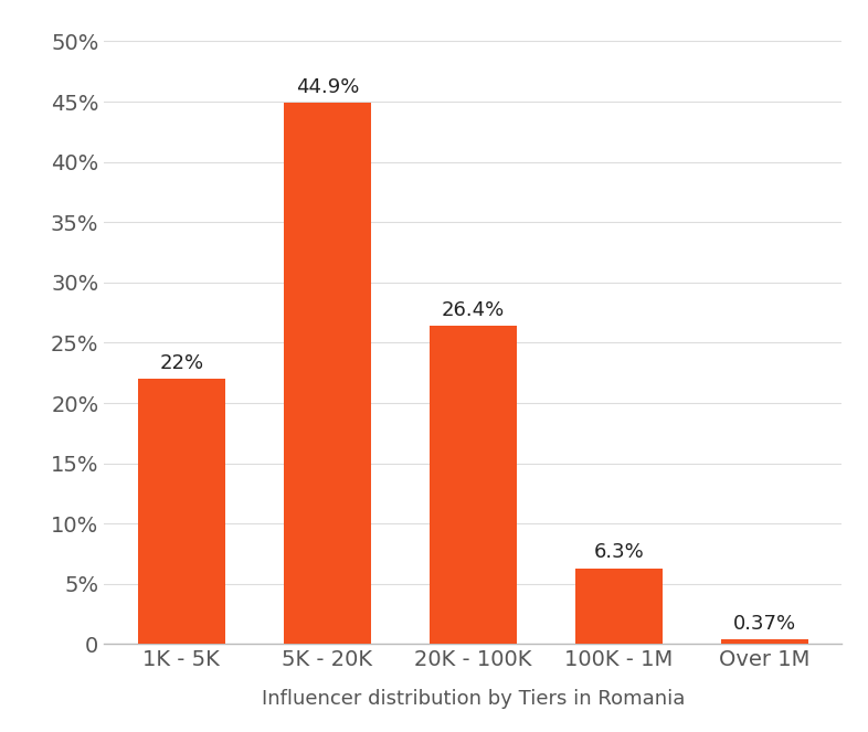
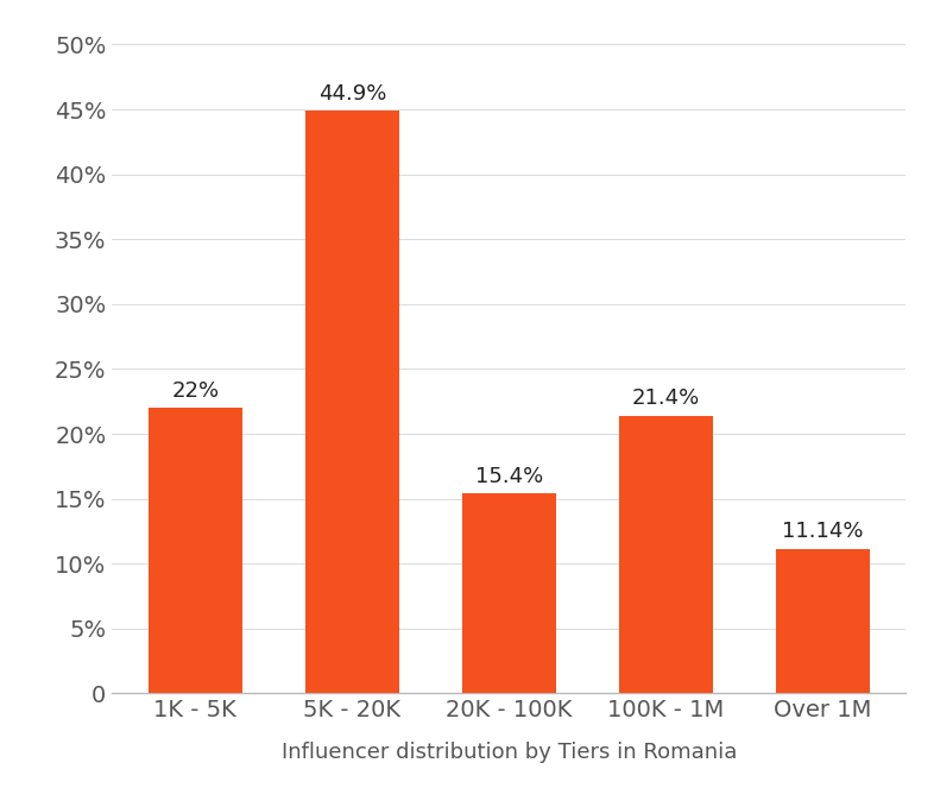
20K - 100K: 26.4% -> 15.4%
100K - 1M: 6.3% -> 21.4%
Over 1M: 0.37% -> 11.14%
